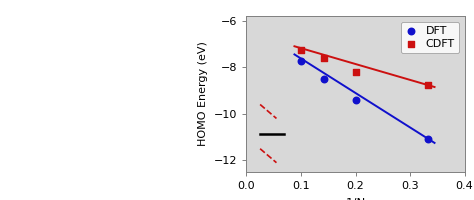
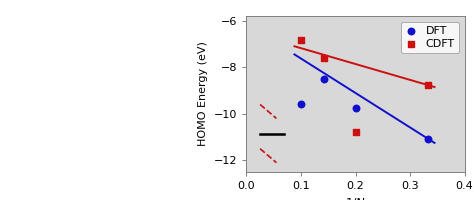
DFT/0.1: -7.75 -> -9.60
CDFT/0.1: -7.25 -> -6.85
DFT/0.2: -9.40 -> -9.75
CDFT/0.2: -8.20 -> -10.80
